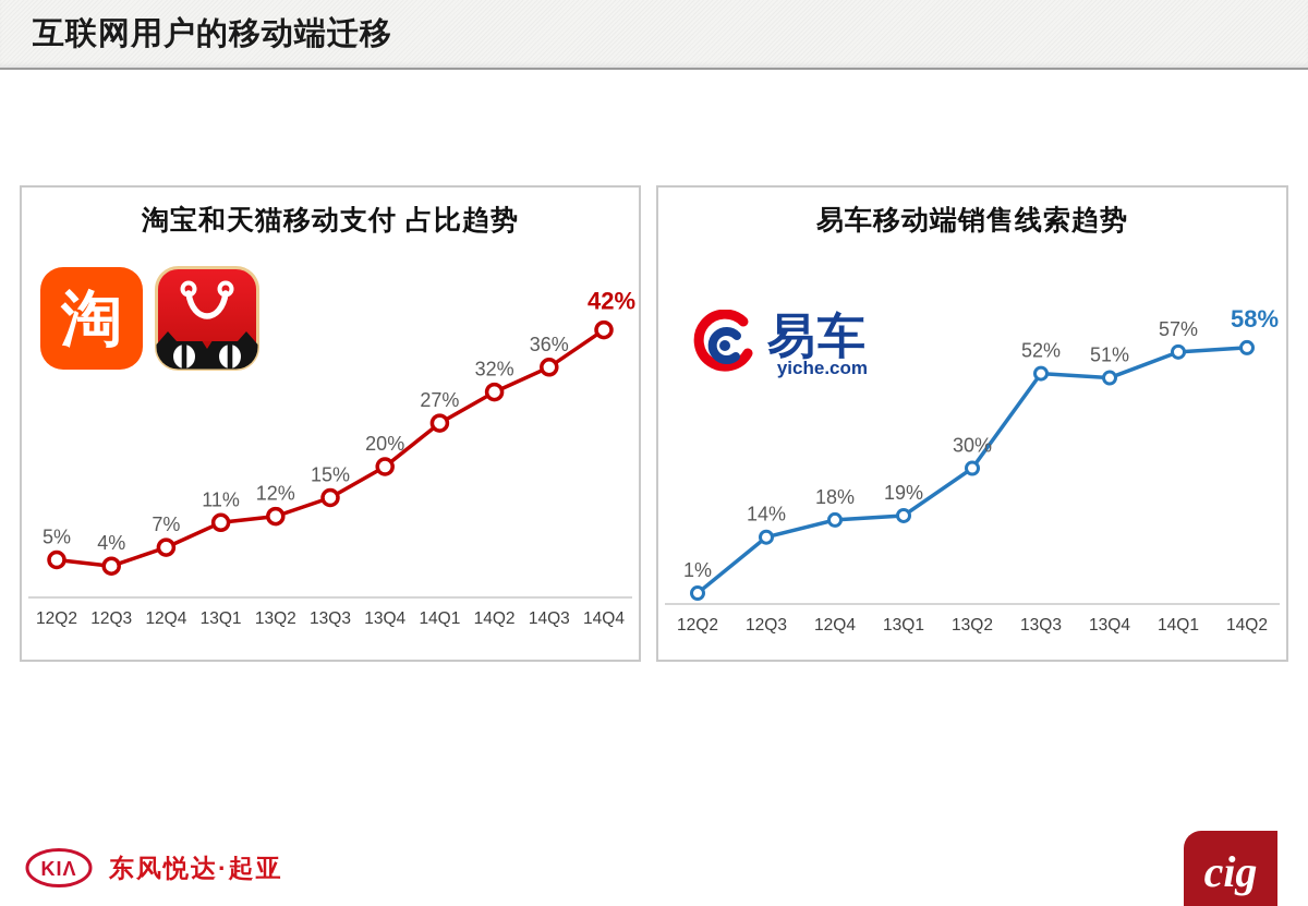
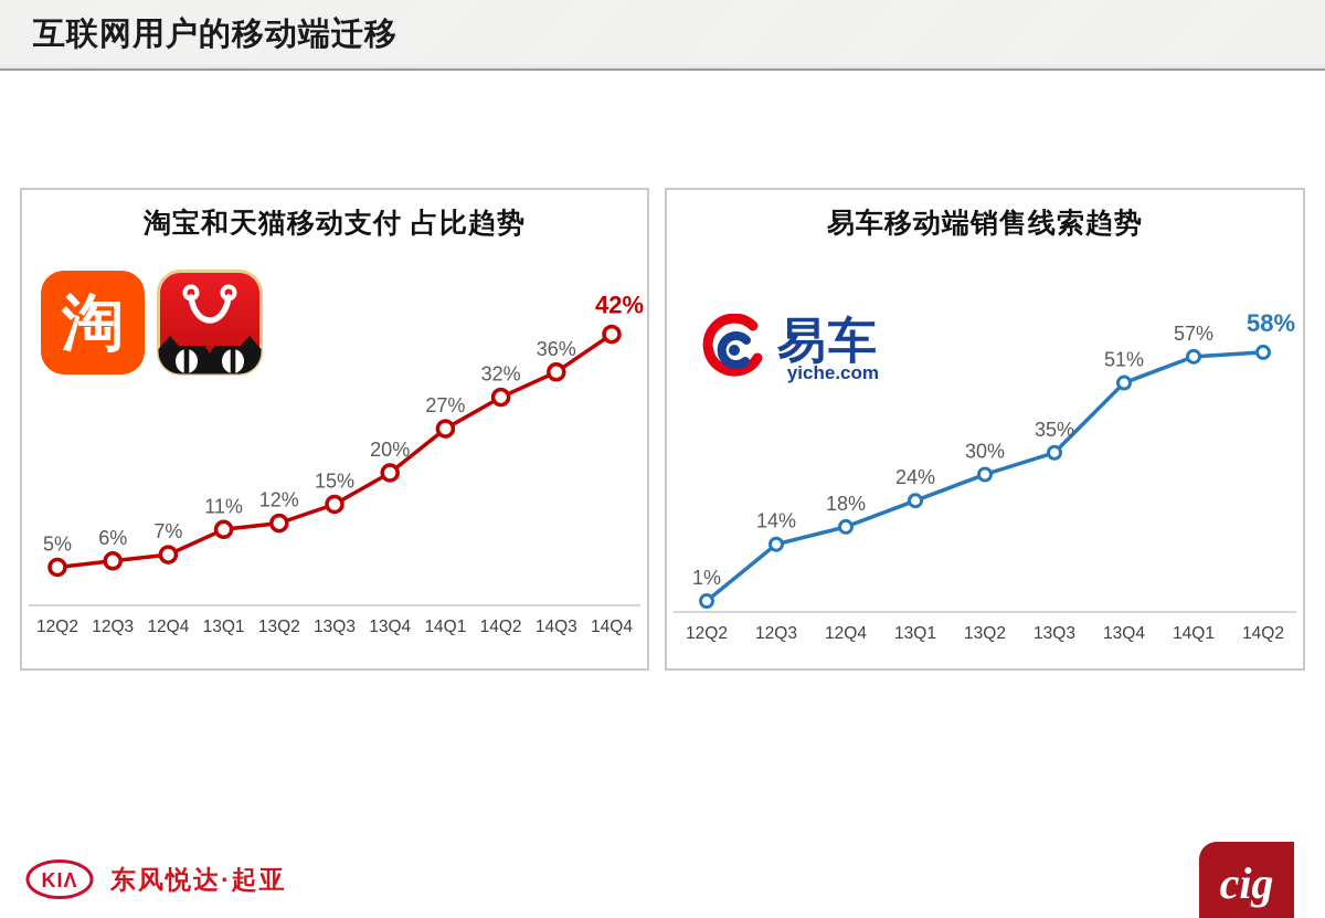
淘宝和天猫移动支付 占比趋势/12Q3: 4% -> 6%
易车移动端销售线索趋势/13Q1: 19% -> 24%
易车移动端销售线索趋势/13Q3: 52% -> 35%
